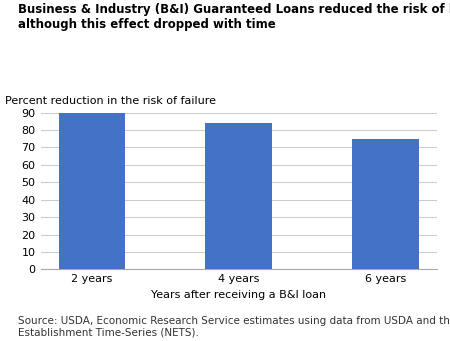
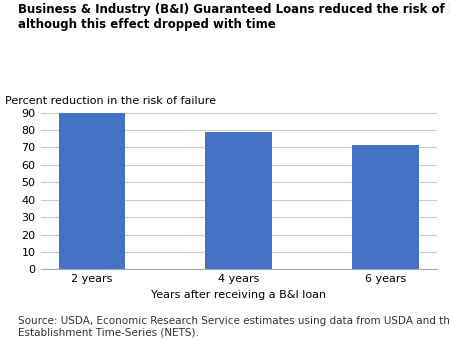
4 years: 84 -> 79
6 years: 75 -> 72
